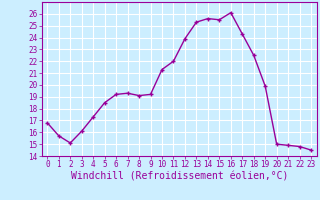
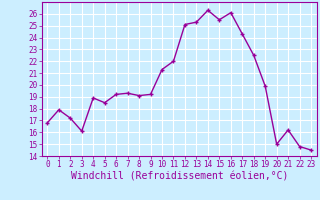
1: 15.7 -> 17.9
2: 15.1 -> 17.2
4: 17.3 -> 18.9
12: 23.9 -> 25.1
14: 25.6 -> 26.3
21: 14.9 -> 16.2
